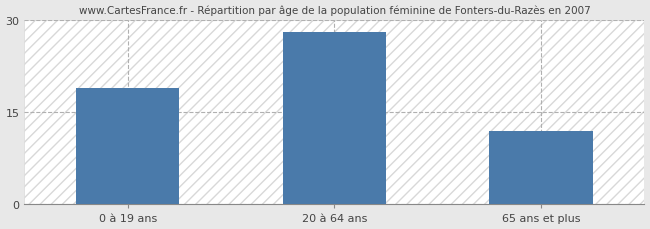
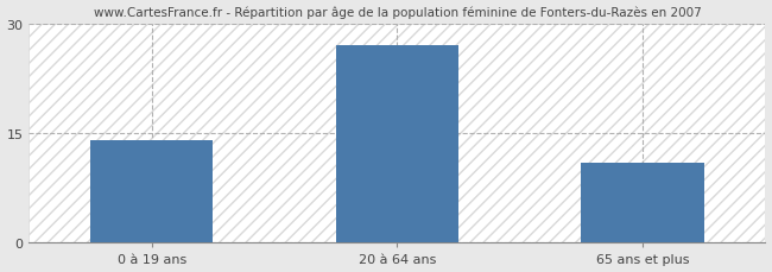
0 à 19 ans: 19 -> 14
20 à 64 ans: 28 -> 27
65 ans et plus: 12 -> 11
